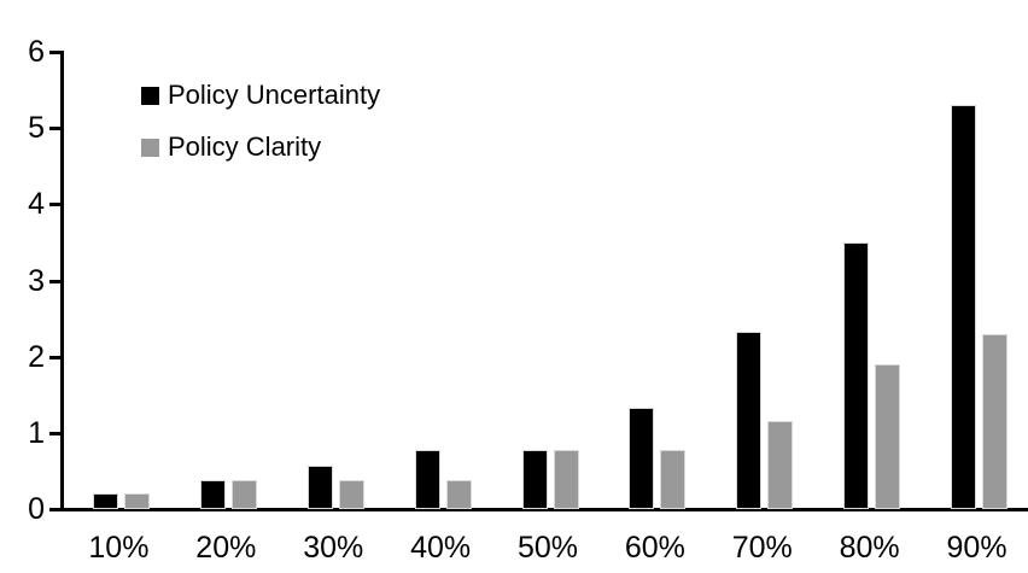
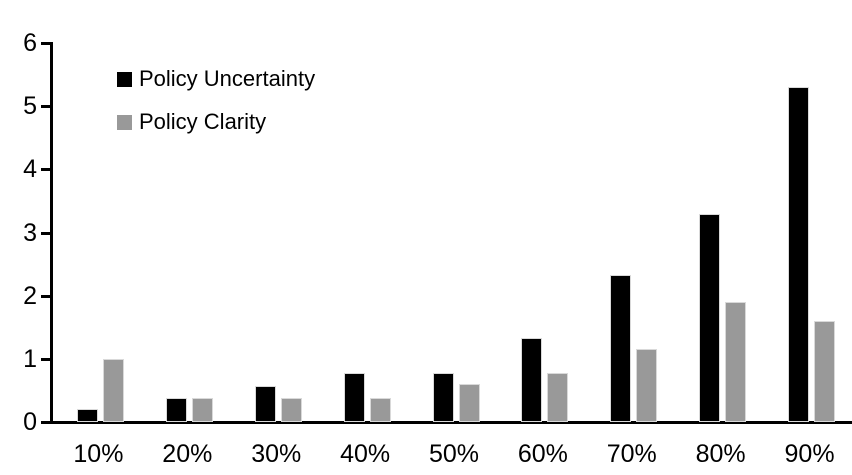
Policy Clarity/10%: 0.2 -> 1.0
Policy Clarity/50%: 0.8 -> 0.6
Policy Uncertainty/80%: 3.5 -> 3.3
Policy Clarity/90%: 2.3 -> 1.6
